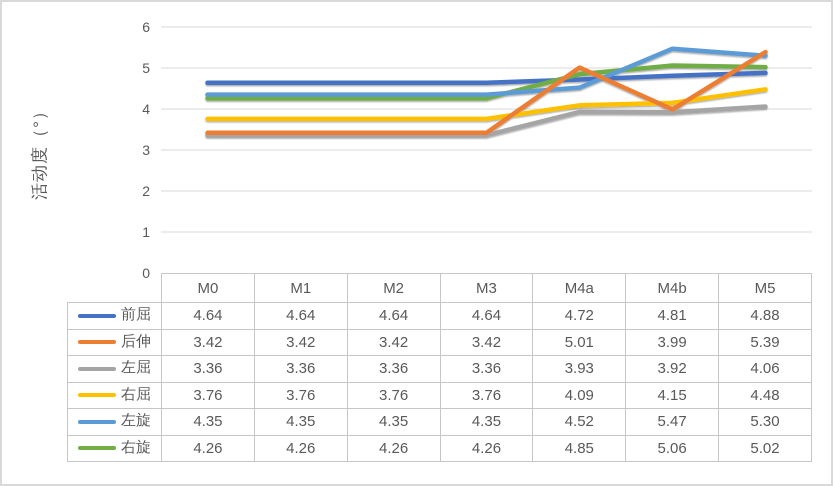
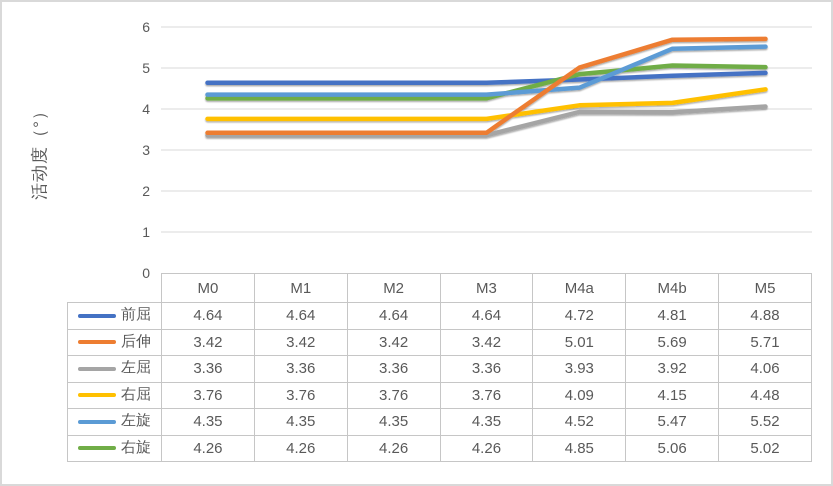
后伸/M4b: 3.99 -> 5.69
后伸/M5: 5.39 -> 5.71
左旋/M5: 5.30 -> 5.52
